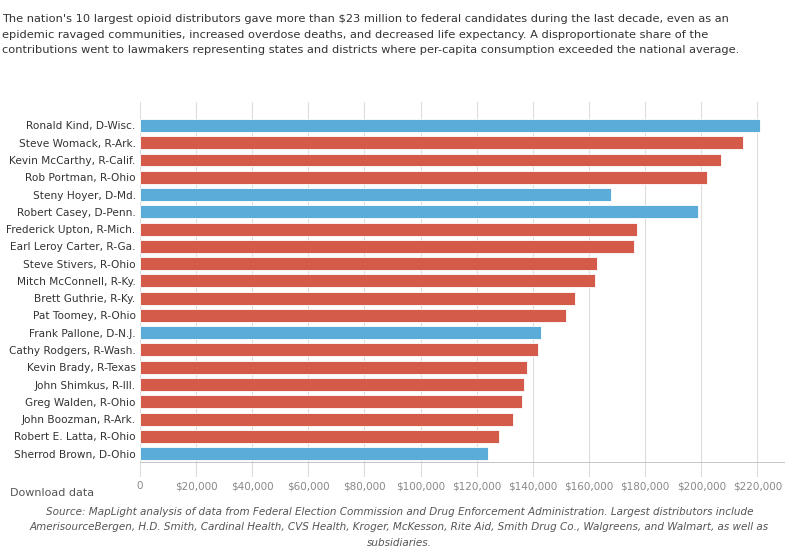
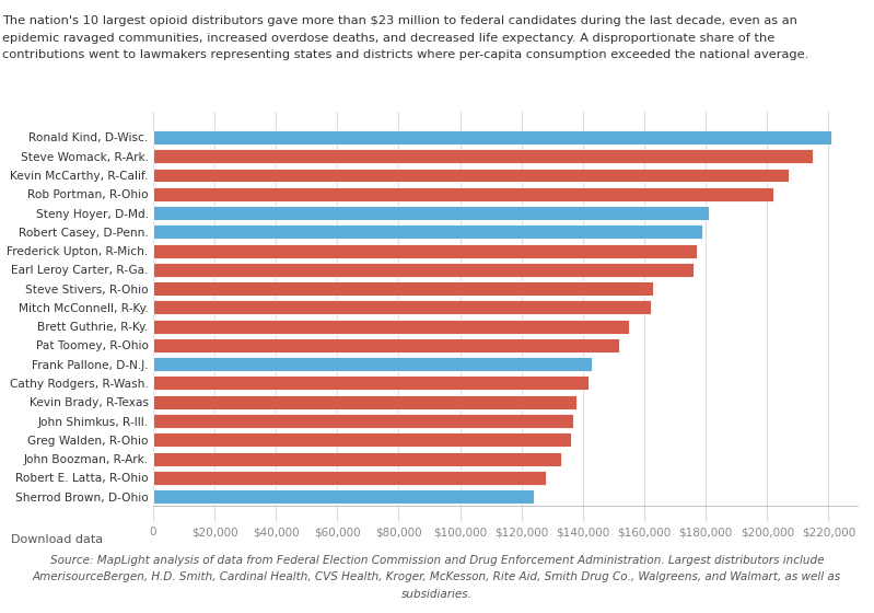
Steny Hoyer, D-Md.: $168,000 -> $181,000
Robert Casey, D-Penn.: $199,000 -> $179,000
